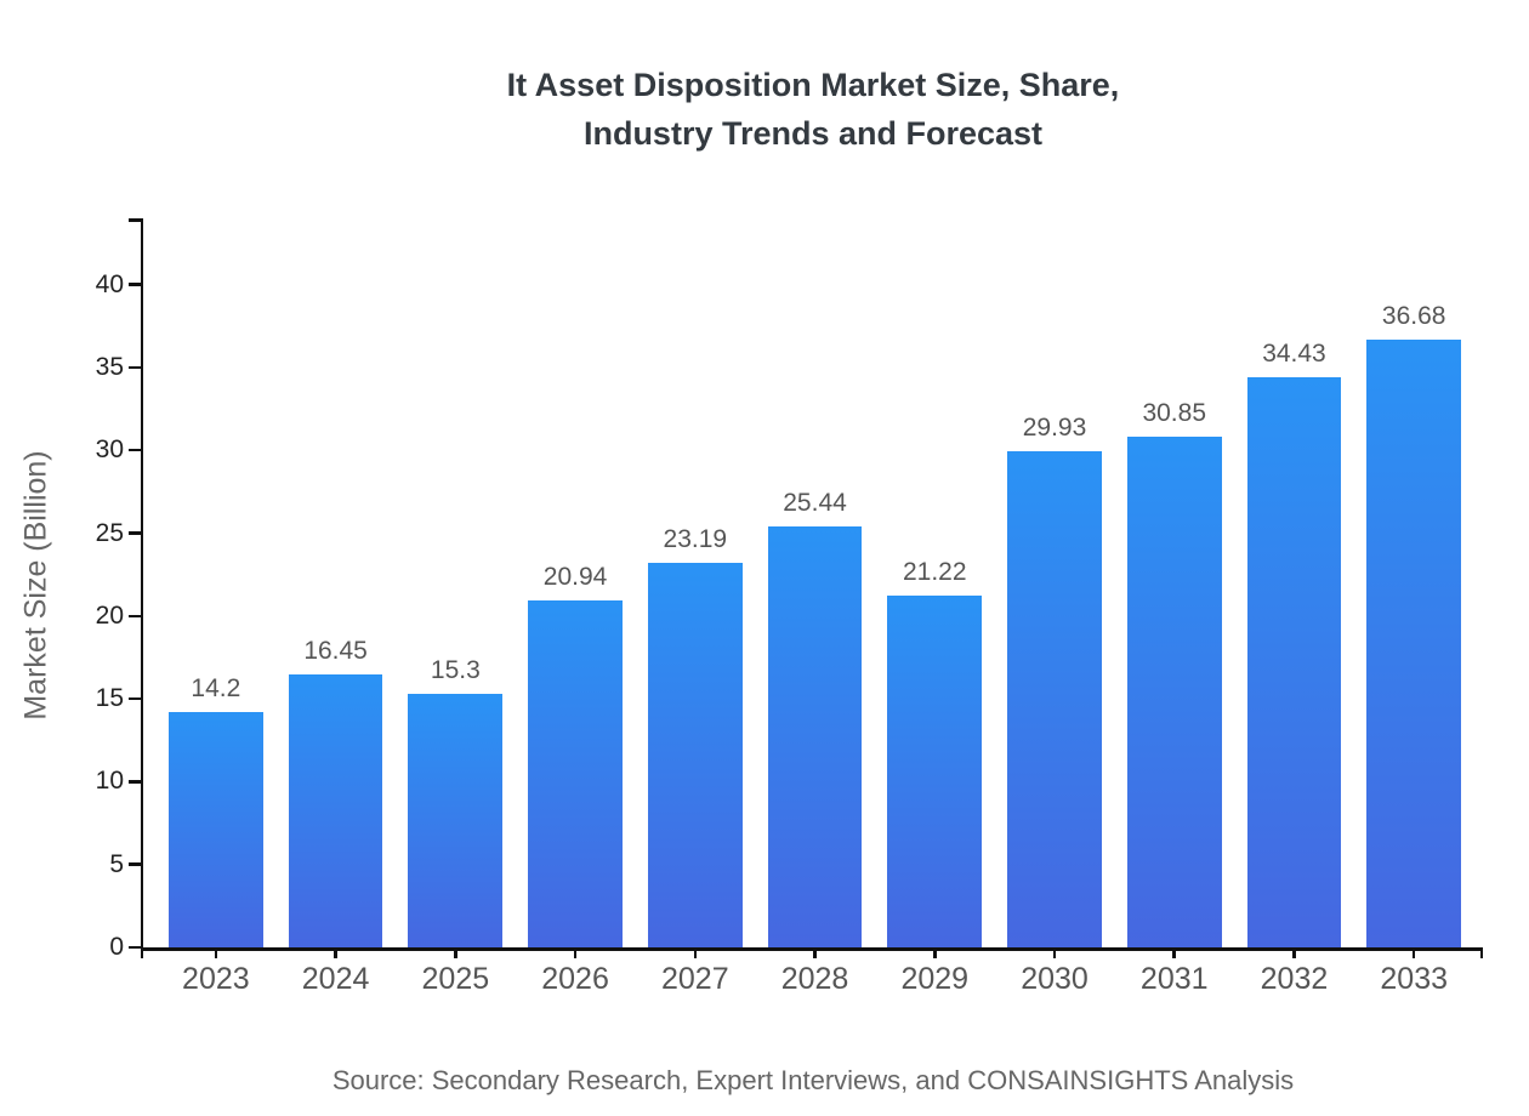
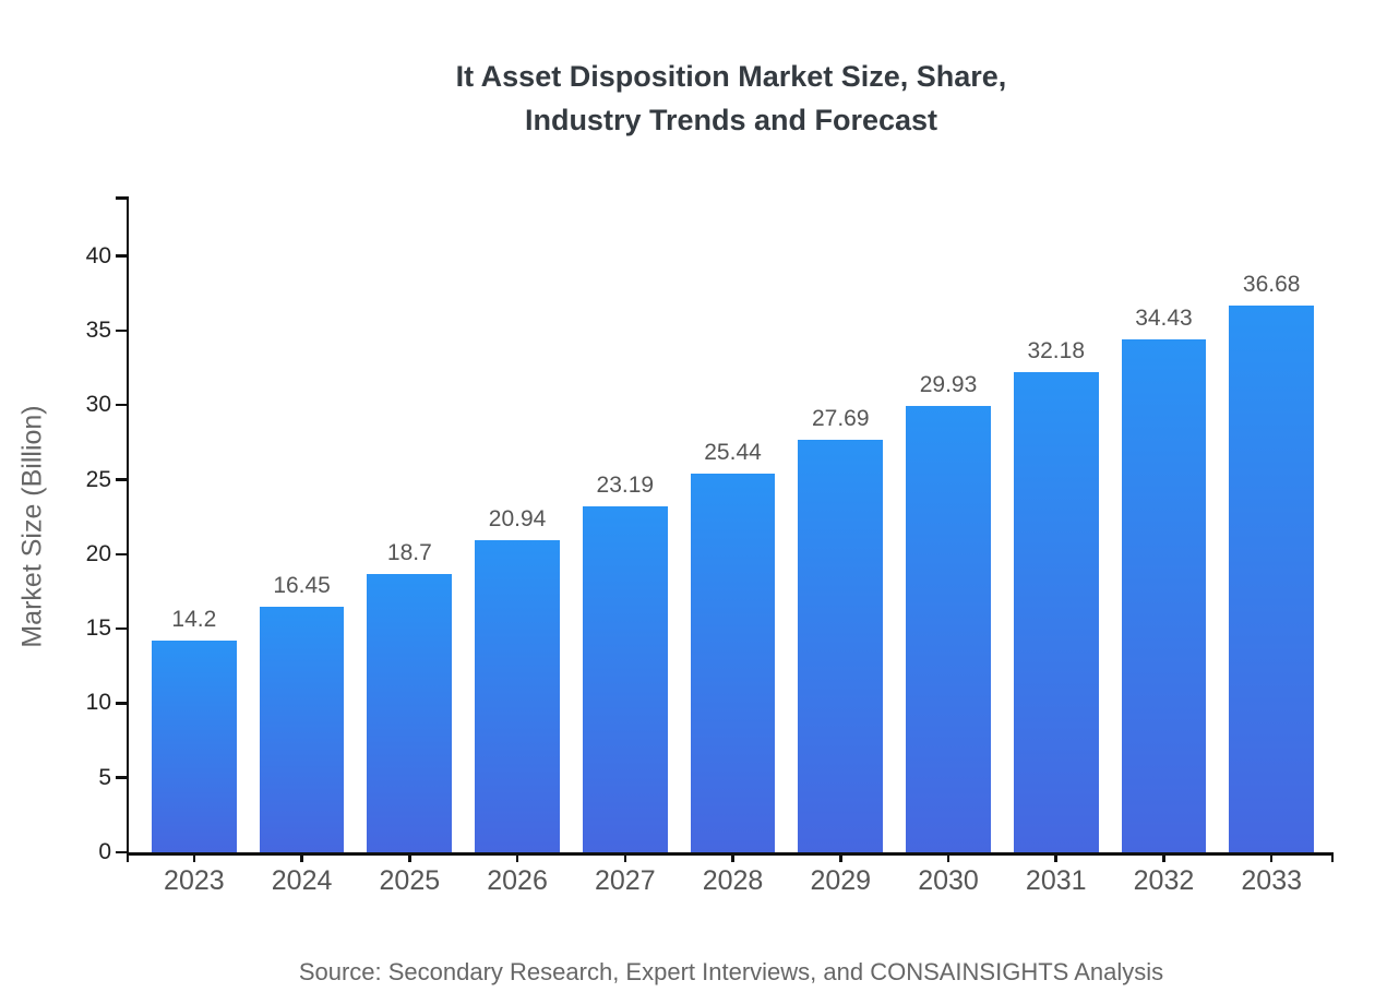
2025: 15.3 -> 18.7
2029: 21.22 -> 27.69
2031: 30.85 -> 32.18
